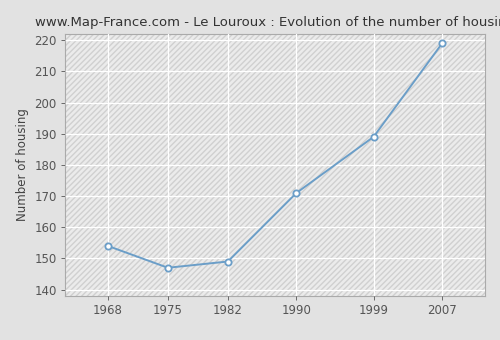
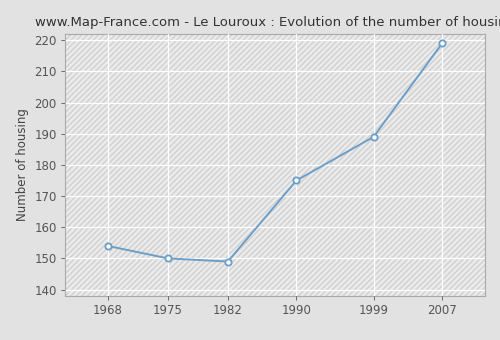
1975: 147 -> 150
1990: 171 -> 175
